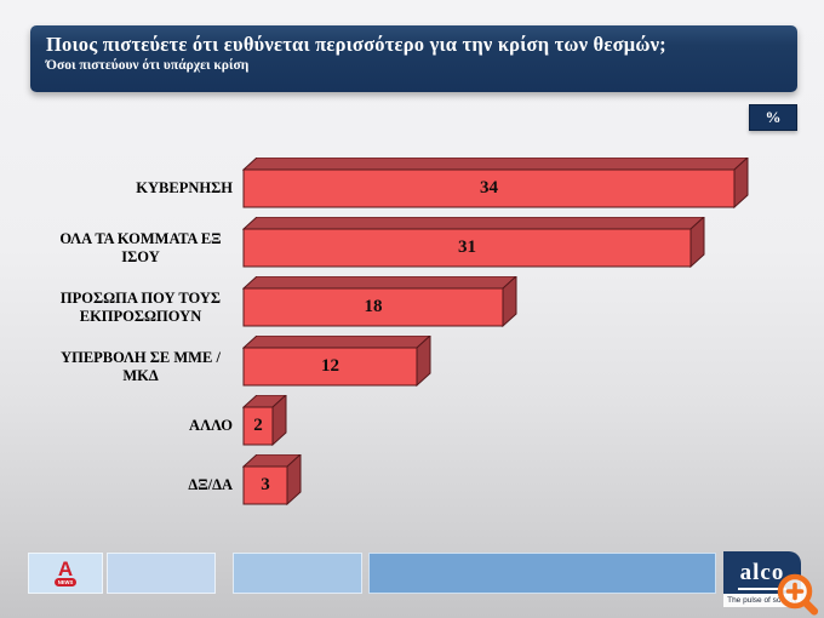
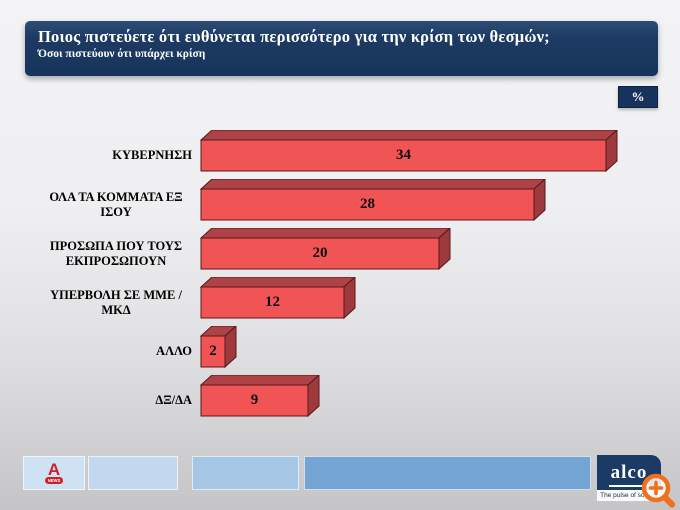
ΟΛΑ ΤΑ ΚΟΜΜΑΤΑ ΕΞ ΙΣΟΥ: 31 -> 28
ΠΡΟΣΩΠΑ ΠΟΥ ΤΟΥΣ ΕΚΠΡΟΣΩΠΟΥΝ: 18 -> 20
ΔΞ/ΔΑ: 3 -> 9
